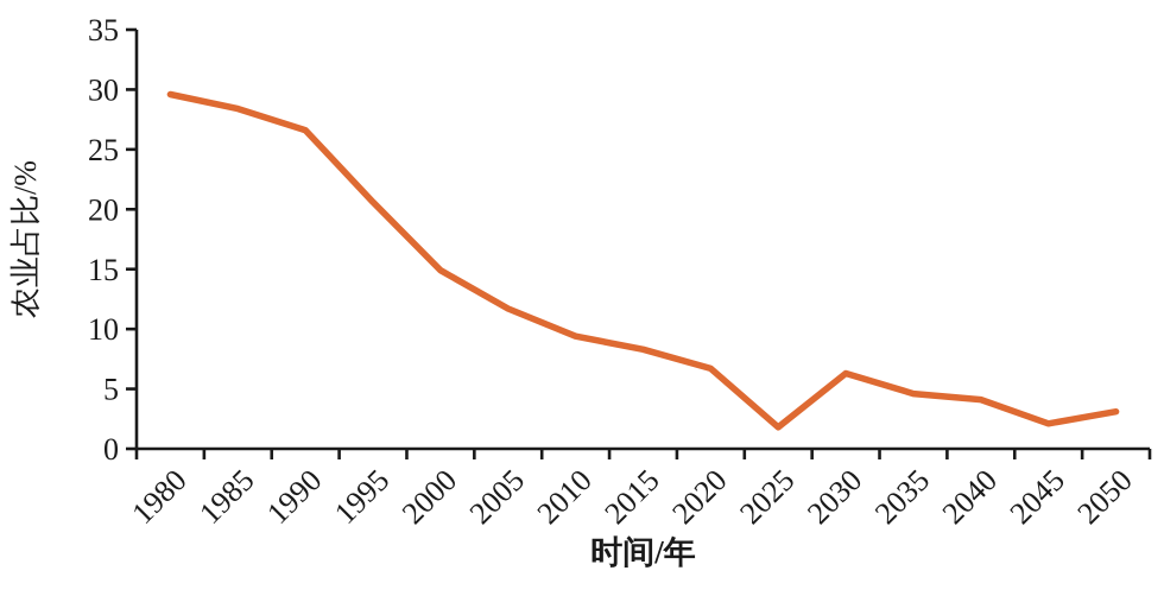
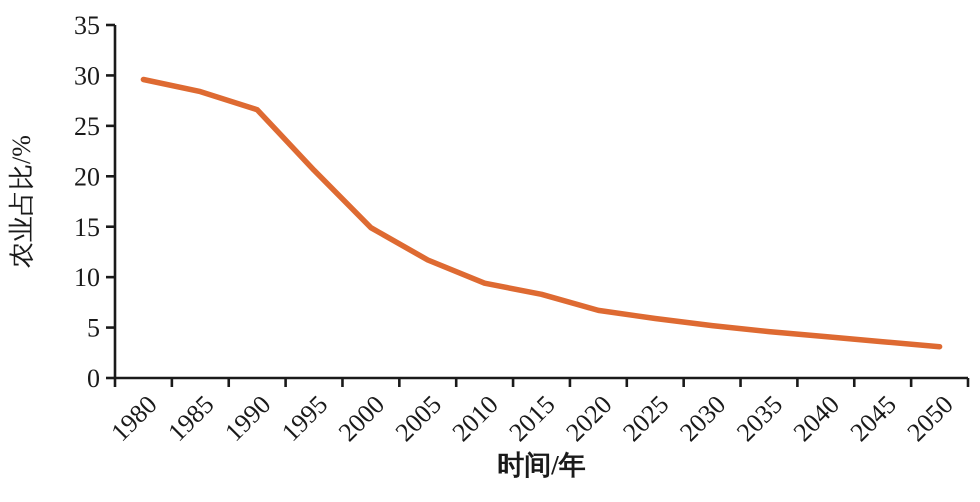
2025: 1.8 -> 5.9
2030: 6.3 -> 5.2
2045: 2.1 -> 3.6
